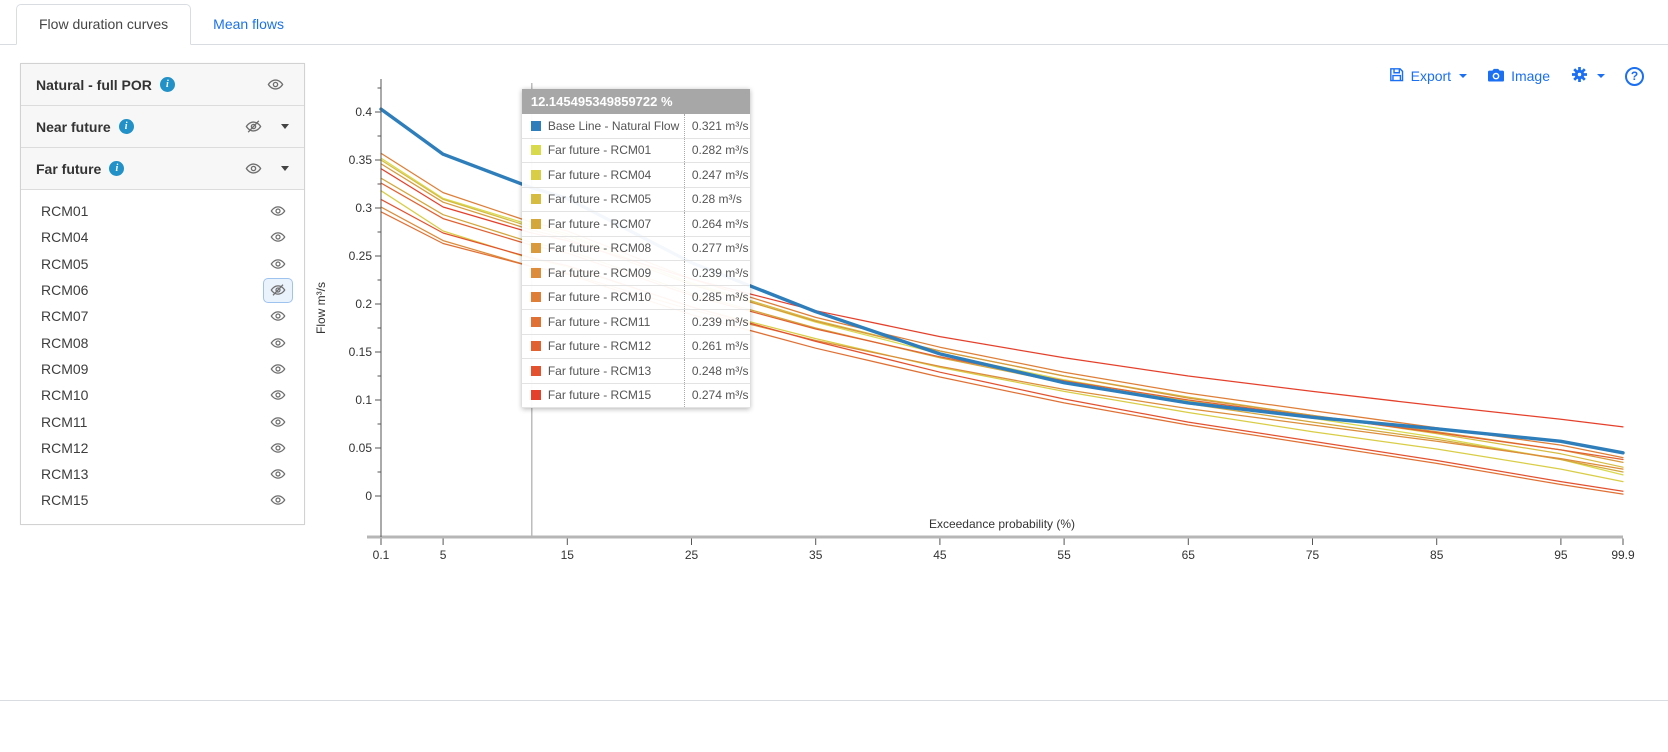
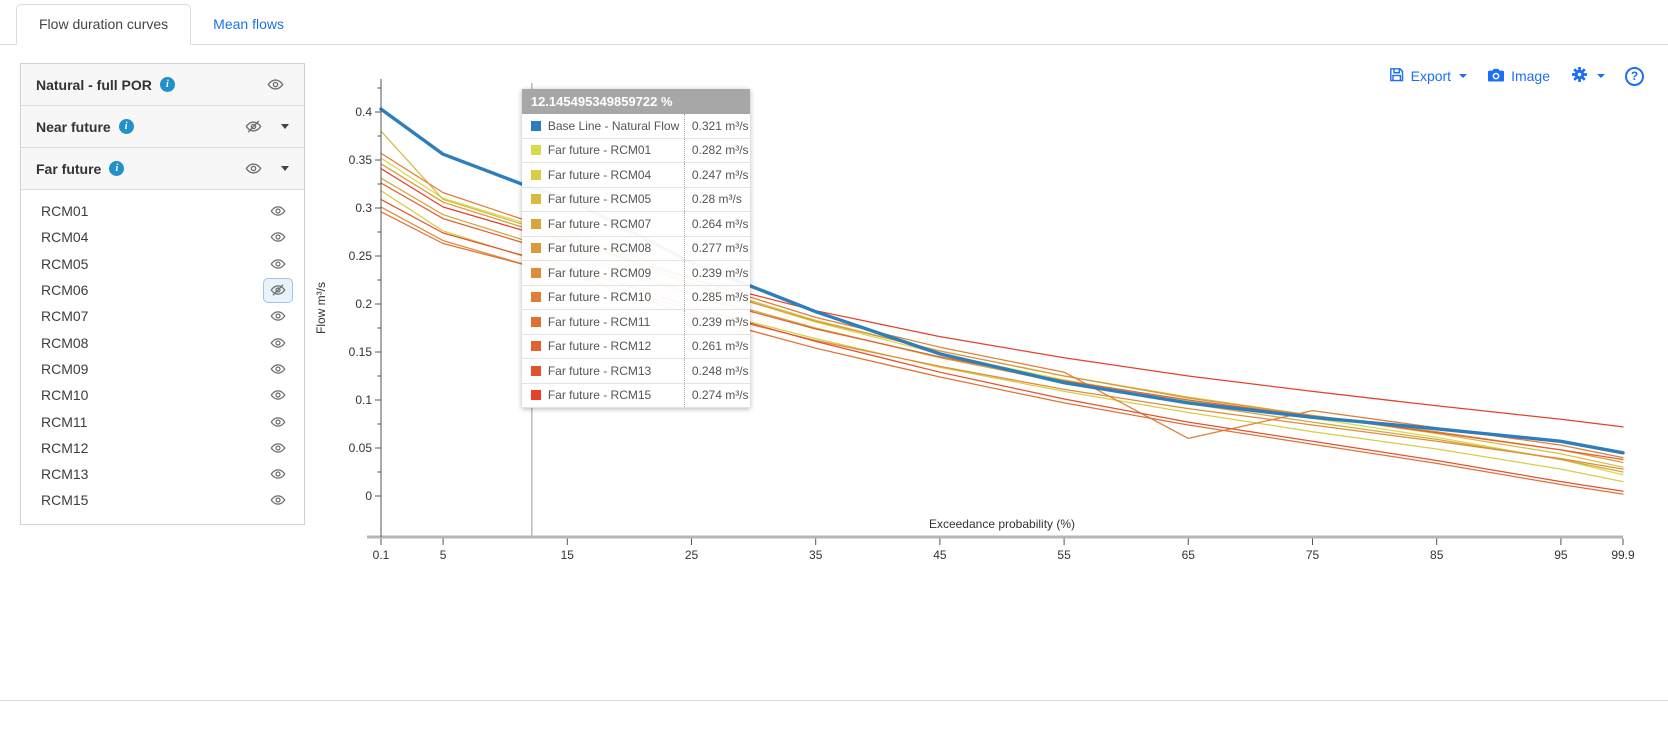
Far future - RCM05/0.1: 0.35 -> 0.38
Far future - RCM10/65: 0.11 -> 0.06
